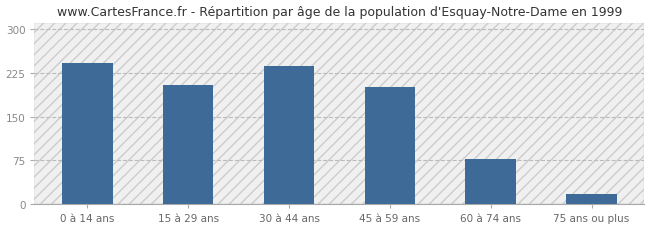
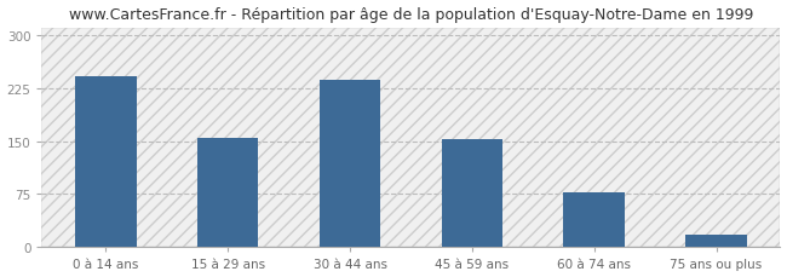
15 à 29 ans: 204 -> 155
45 à 59 ans: 200 -> 152
